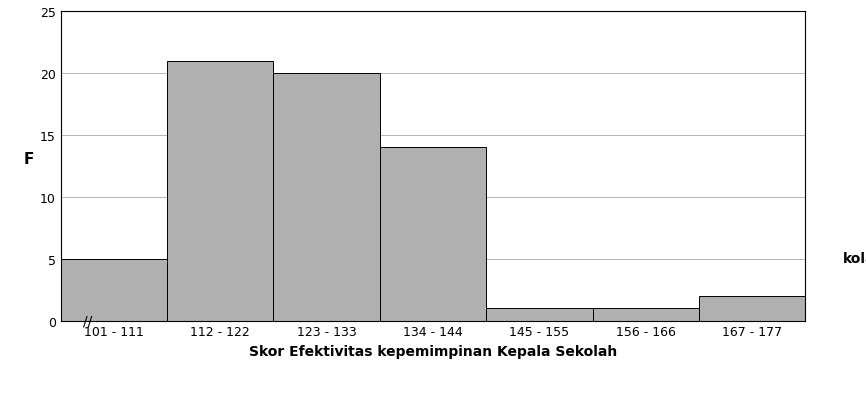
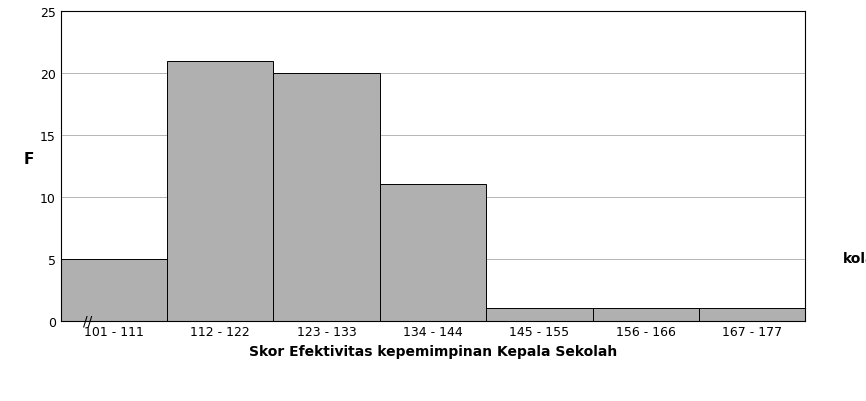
134 - 144: 14 -> 11
167 - 177: 2 -> 1
